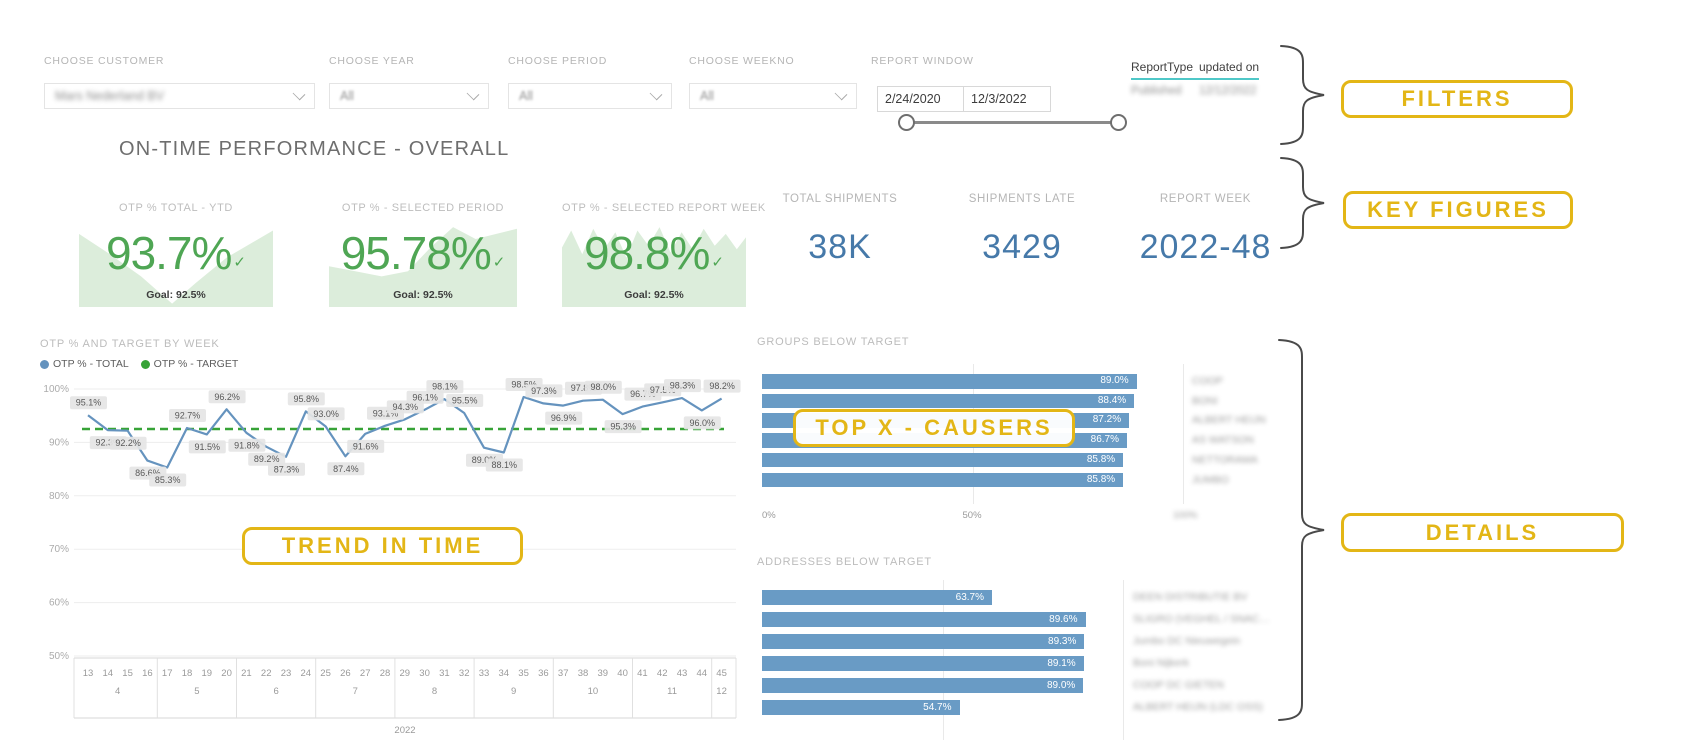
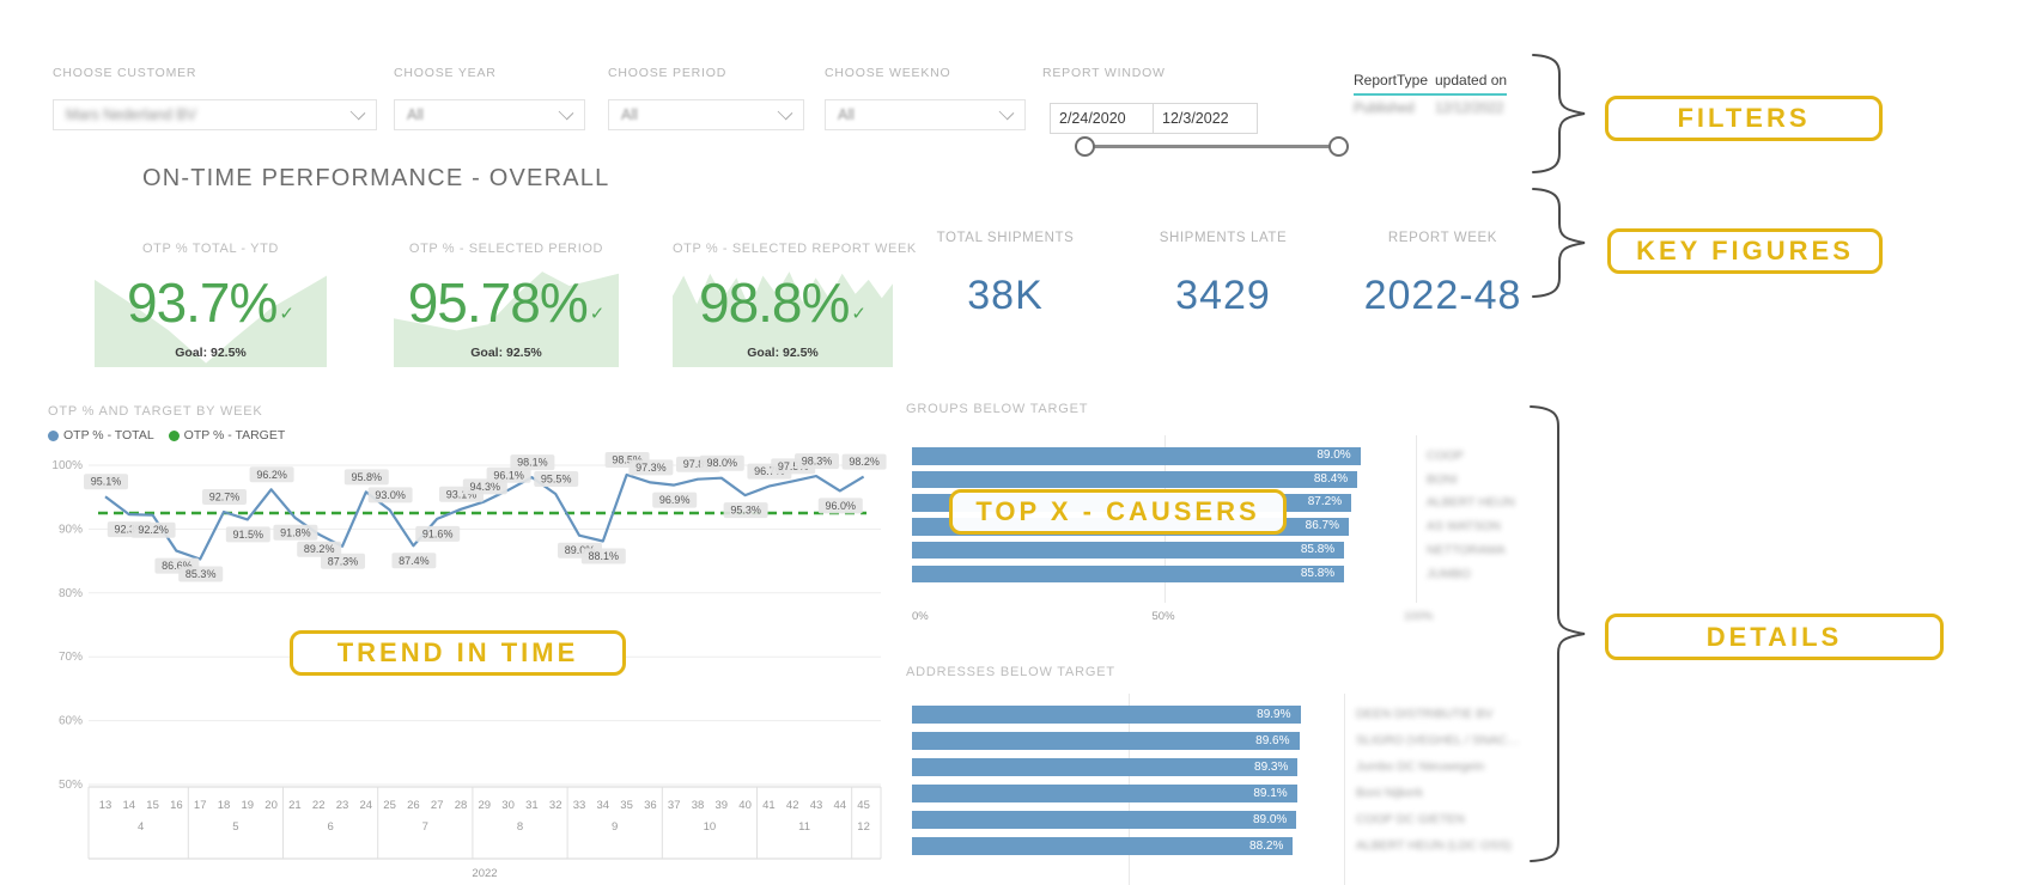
ADDRESSES BELOW TARGET/DEEN DISTRIBUTIE BV: 63.7% -> 89.9%
ADDRESSES BELOW TARGET/ALBERT HEIJN (LDC OSS): 54.7% -> 88.2%
